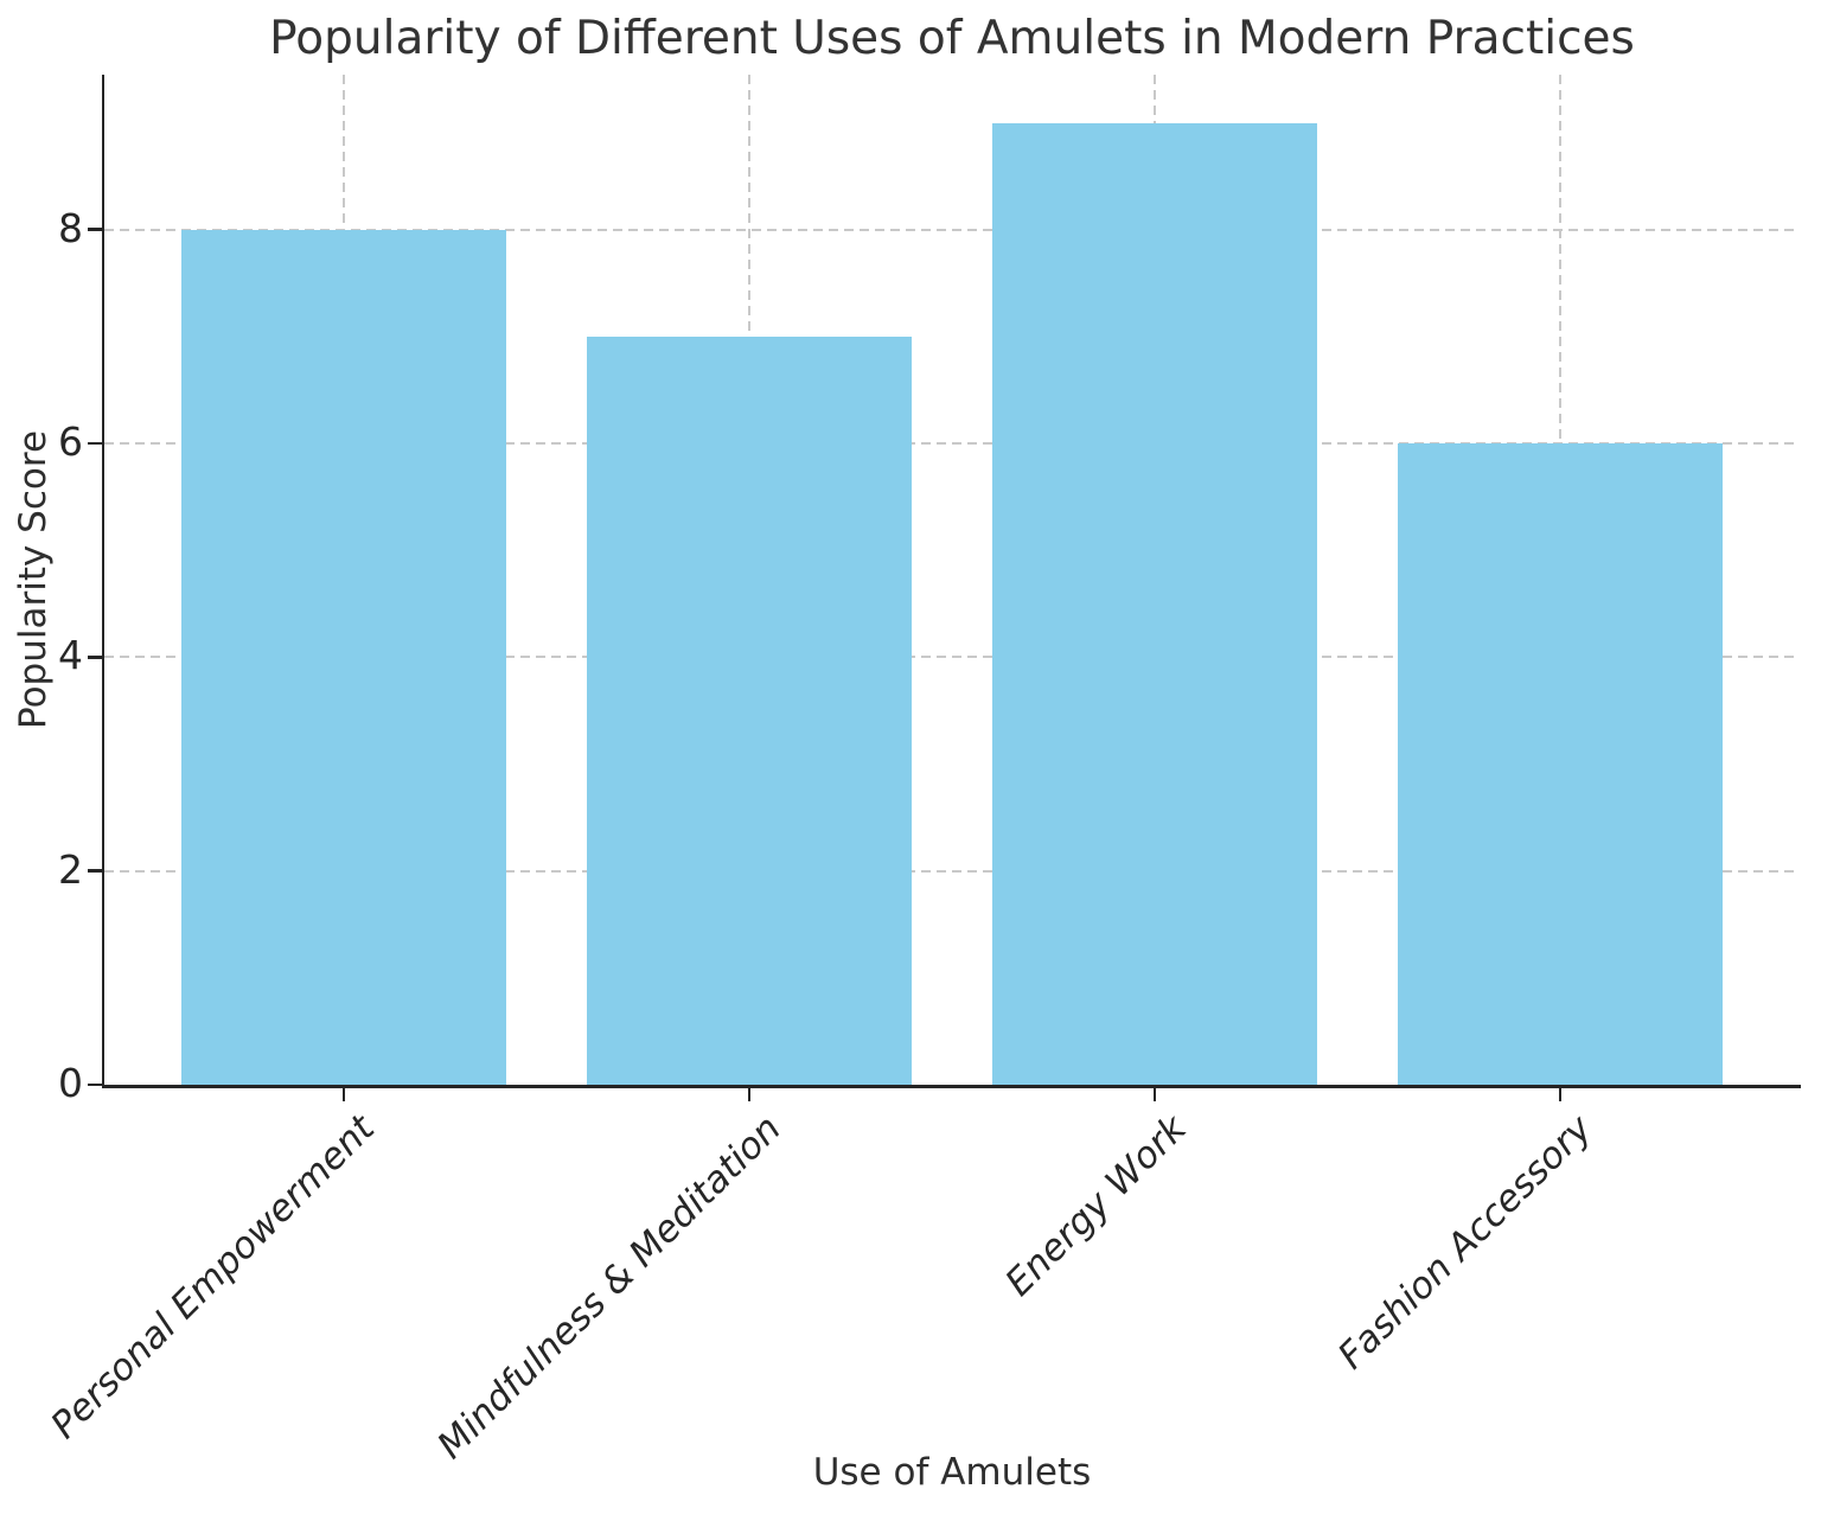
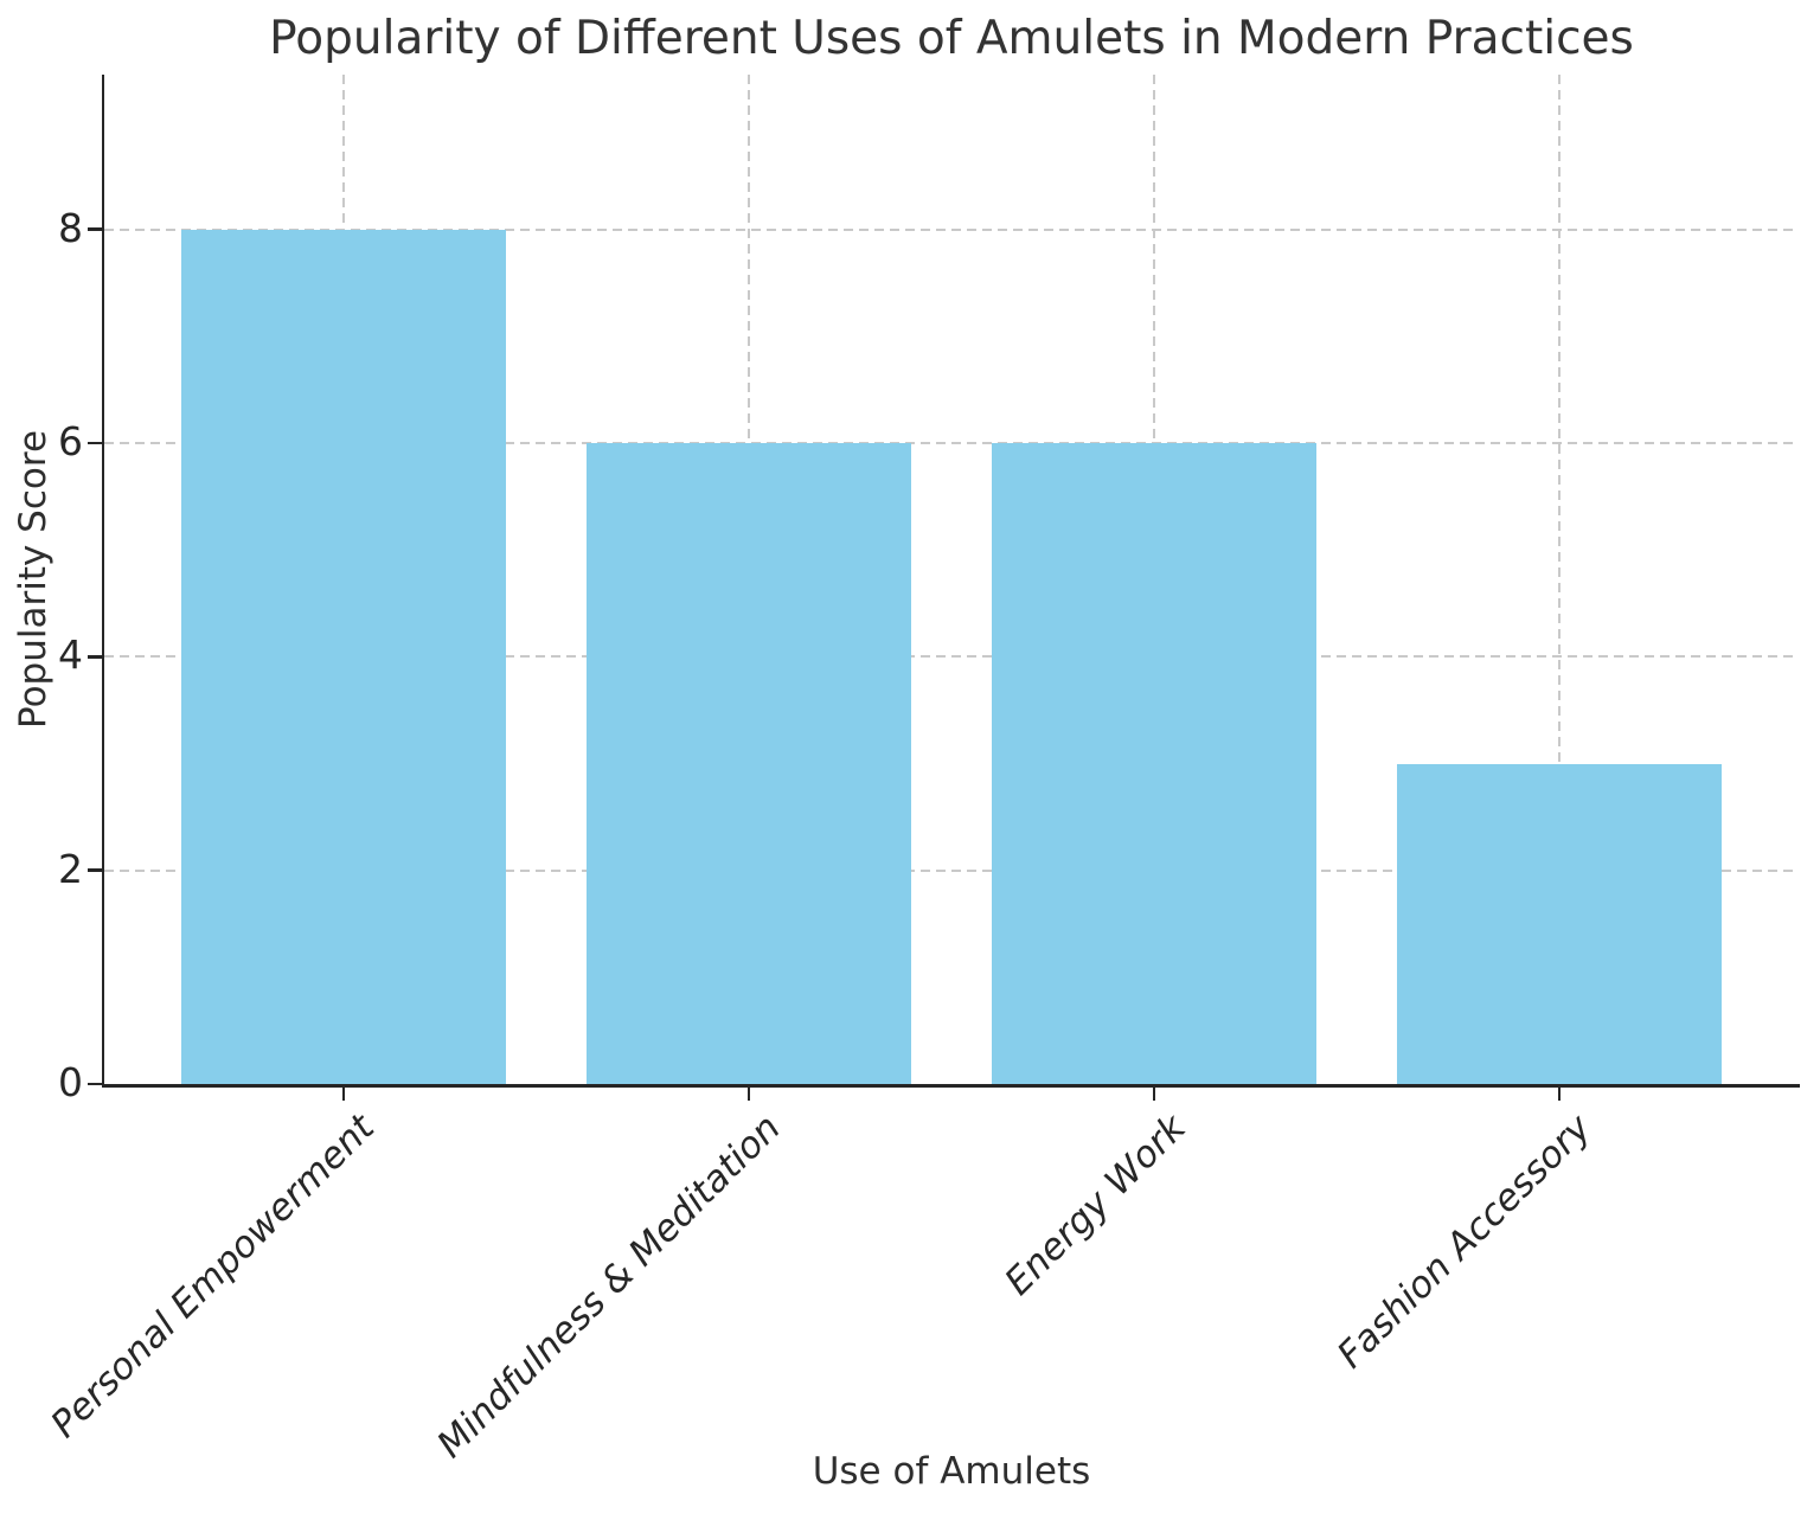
Mindfulness & Meditation: 7 -> 6
Energy Work: 9 -> 6
Fashion Accessory: 6 -> 3
